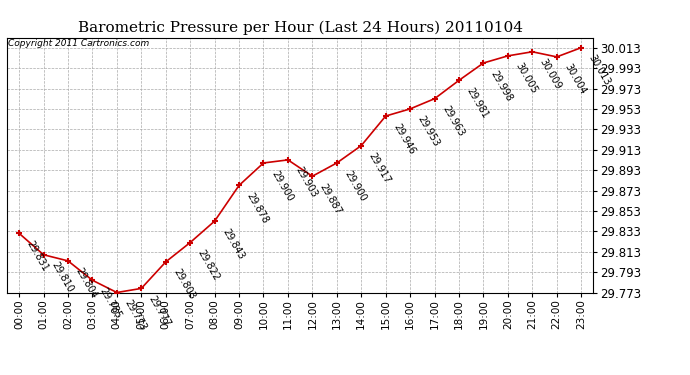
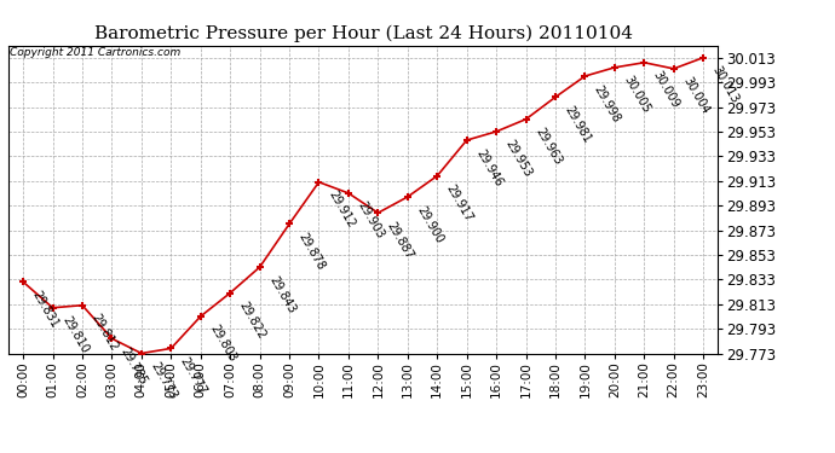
02:00: 29.804 -> 29.812
10:00: 29.900 -> 29.912
